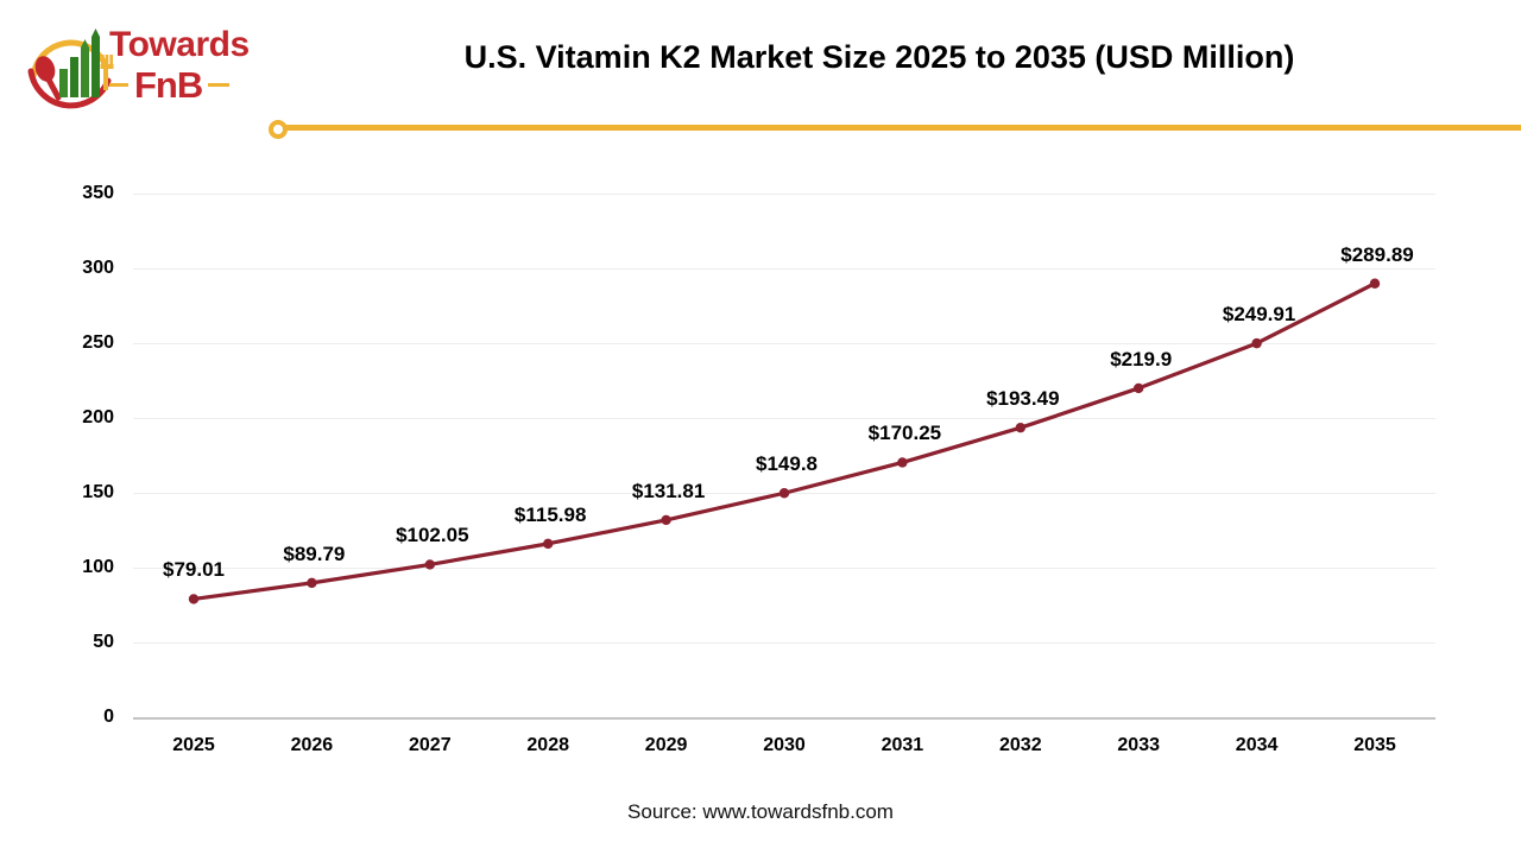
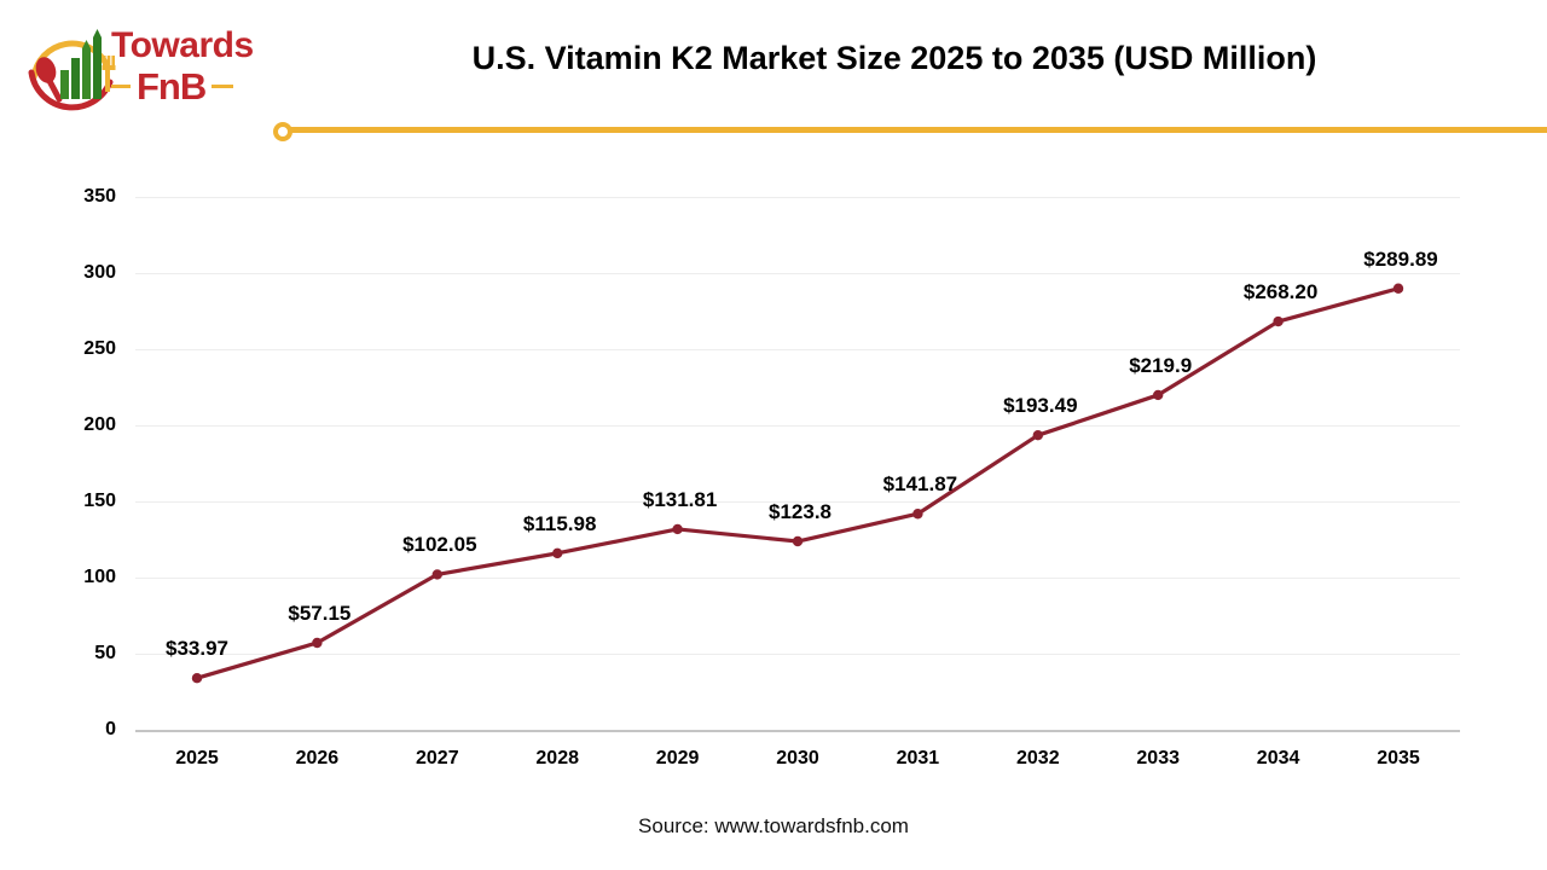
2025: $79.01 -> $33.97
2026: $89.79 -> $57.15
2030: $149.8 -> $123.8
2031: $170.25 -> $141.87
2034: $249.91 -> $268.20
